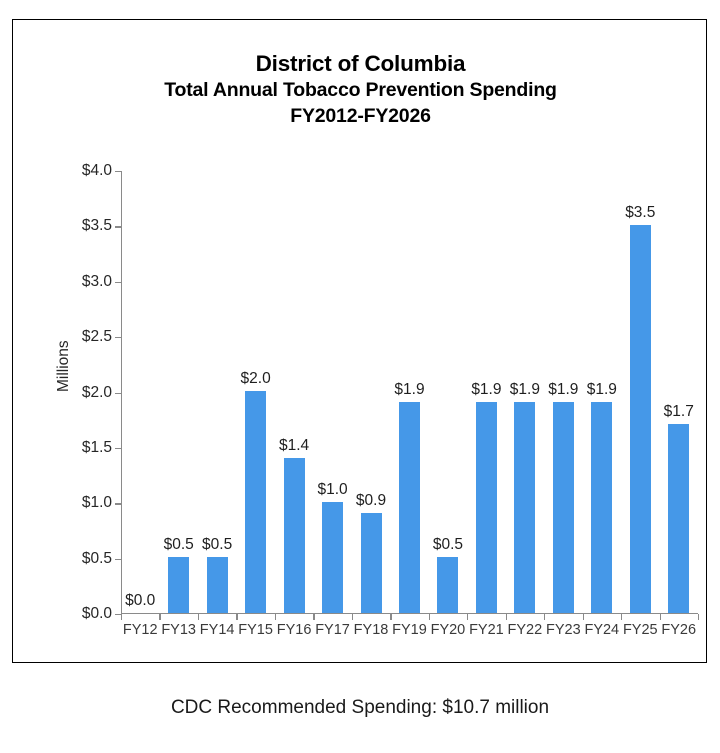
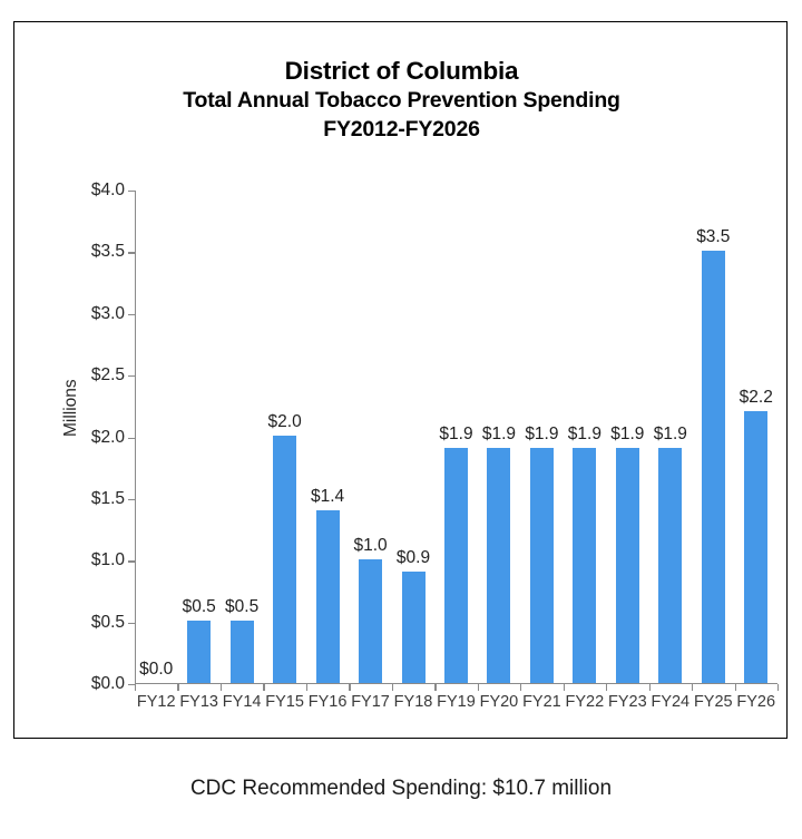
FY20: $0.5 -> $1.9
FY26: $1.7 -> $2.2
